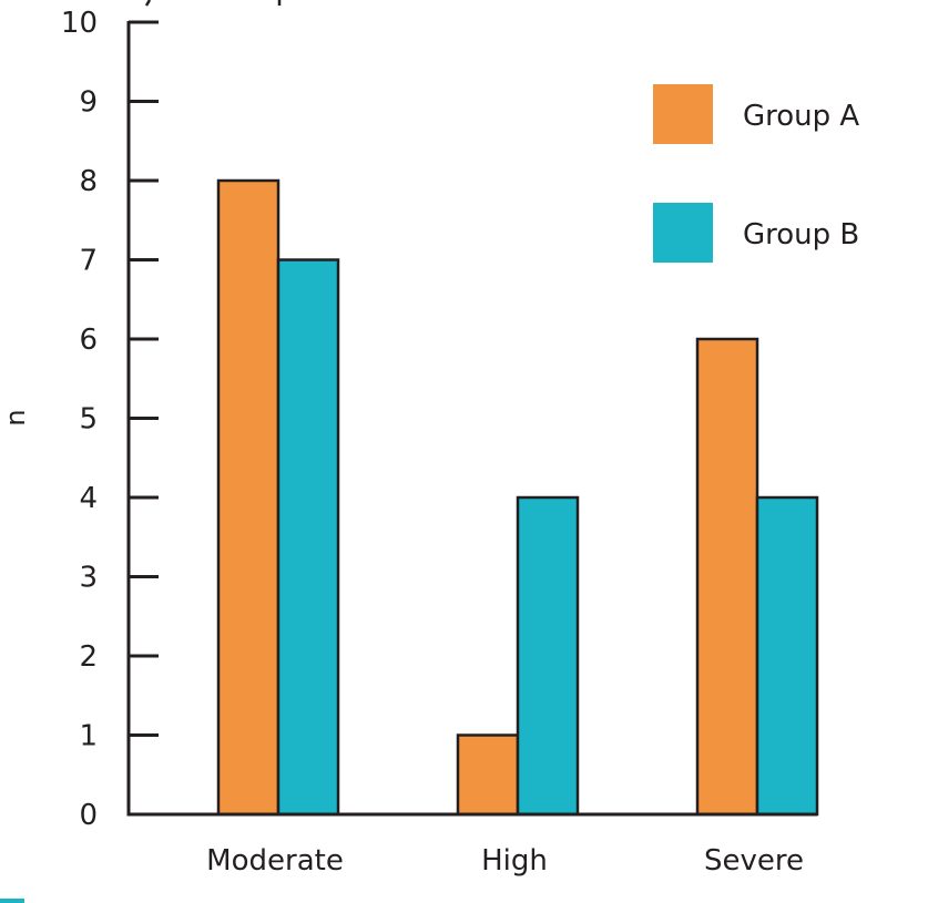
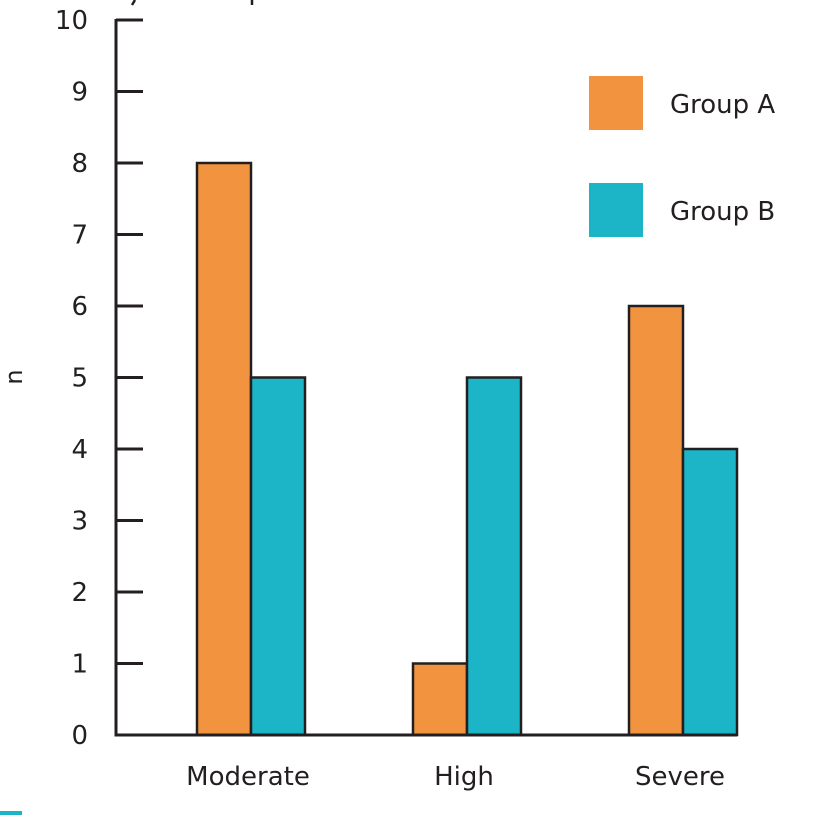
Group B/Moderate: 7 -> 5
Group B/High: 4 -> 5
